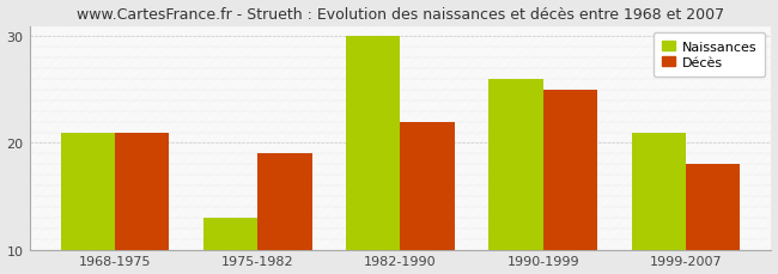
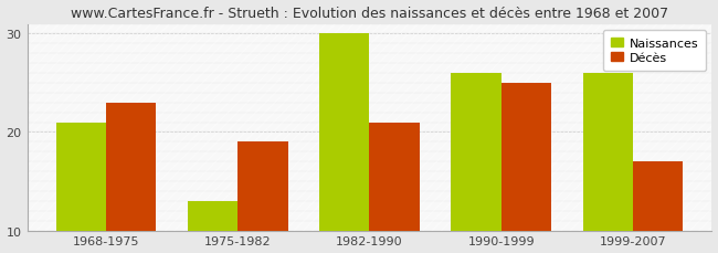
Décès/1968-1975: 21 -> 23
Décès/1982-1990: 22 -> 21
Naissances/1999-2007: 21 -> 26
Décès/1999-2007: 18 -> 17
